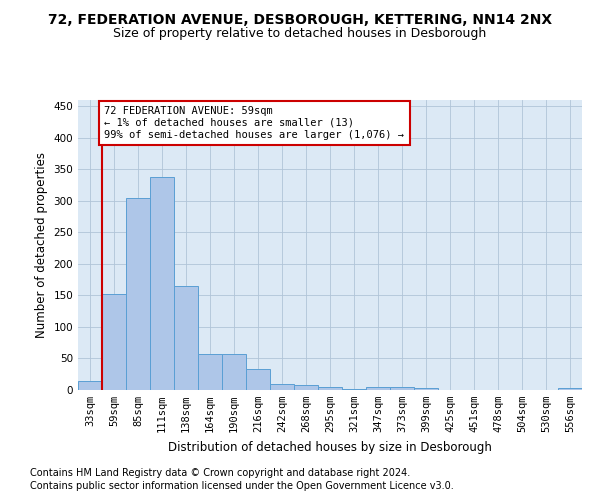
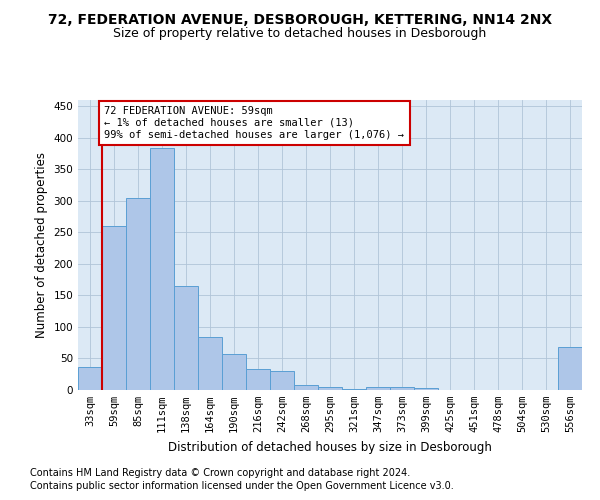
33sqm: 15 -> 36
59sqm: 153 -> 260
111sqm: 338 -> 384
164sqm: 57 -> 84
242sqm: 10 -> 30
556sqm: 3 -> 68
